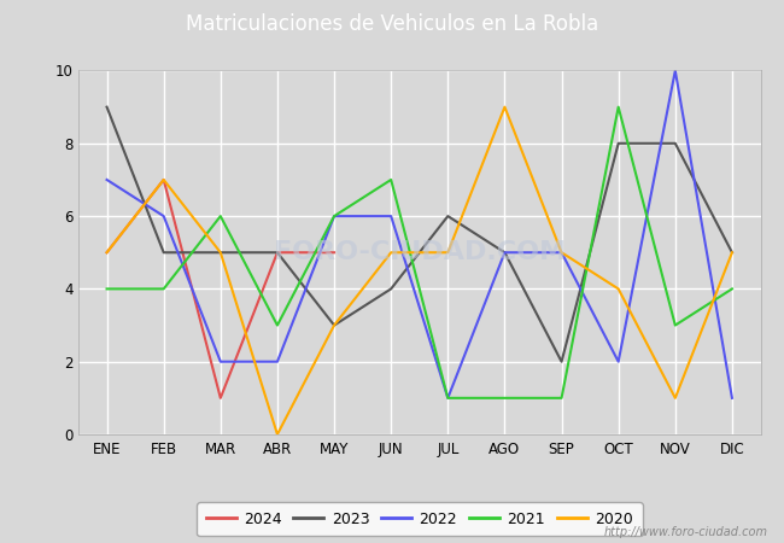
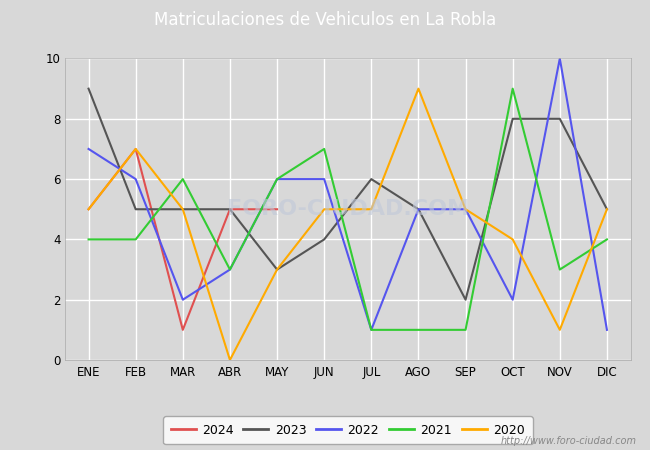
2022/ABR: 2 -> 3
